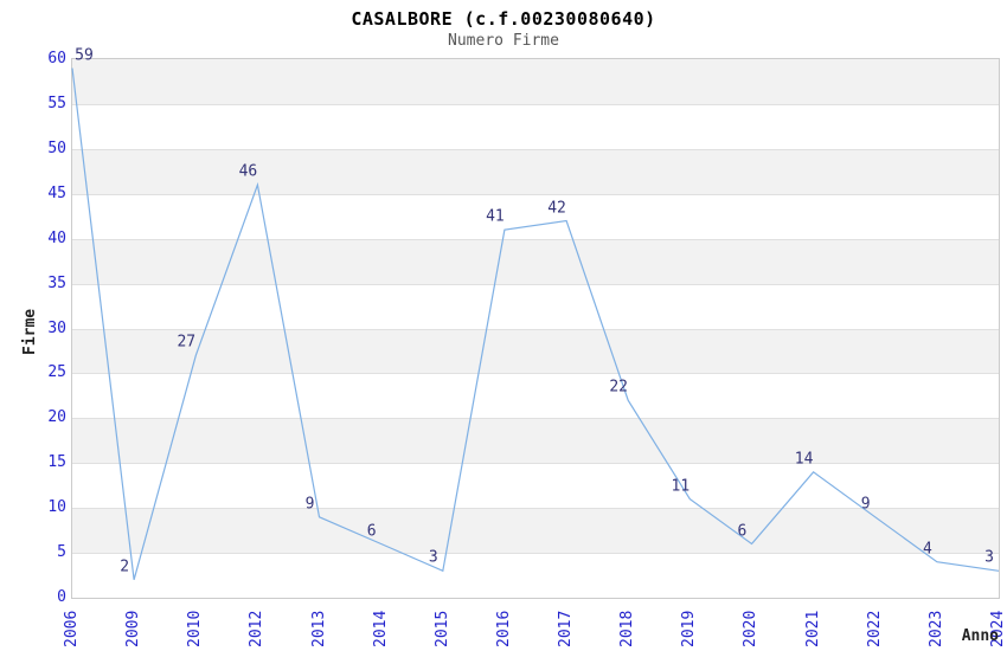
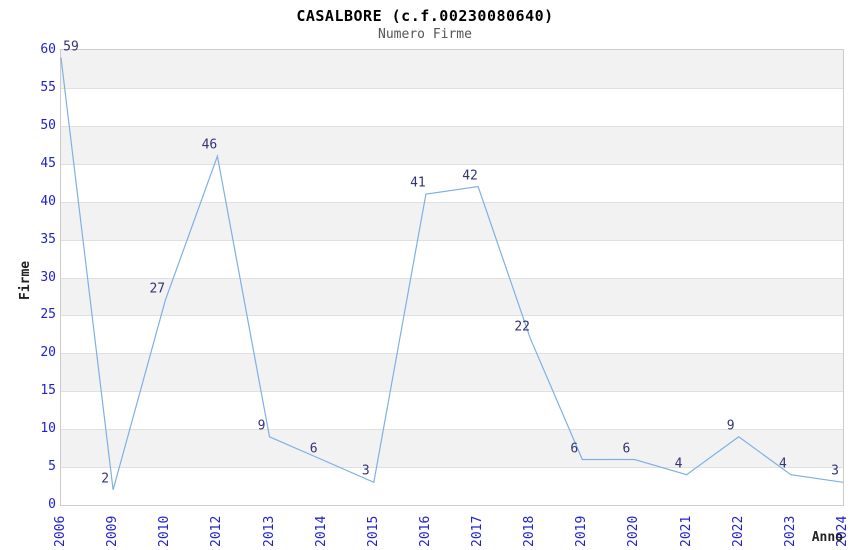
2019: 11 -> 6
2021: 14 -> 4
